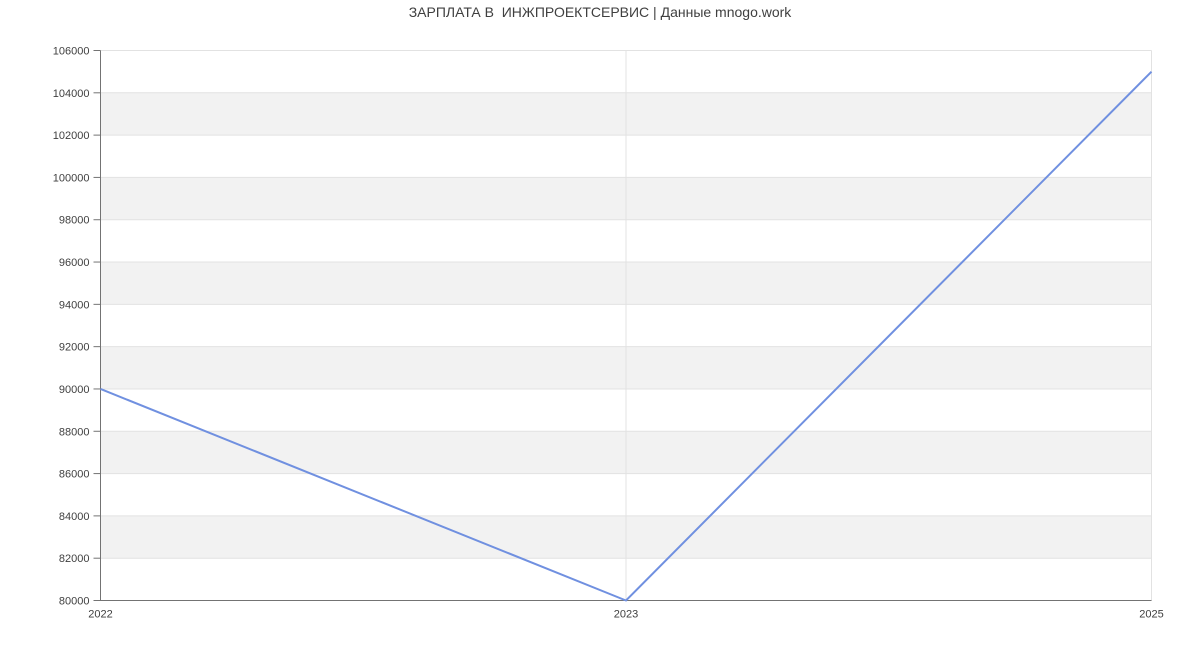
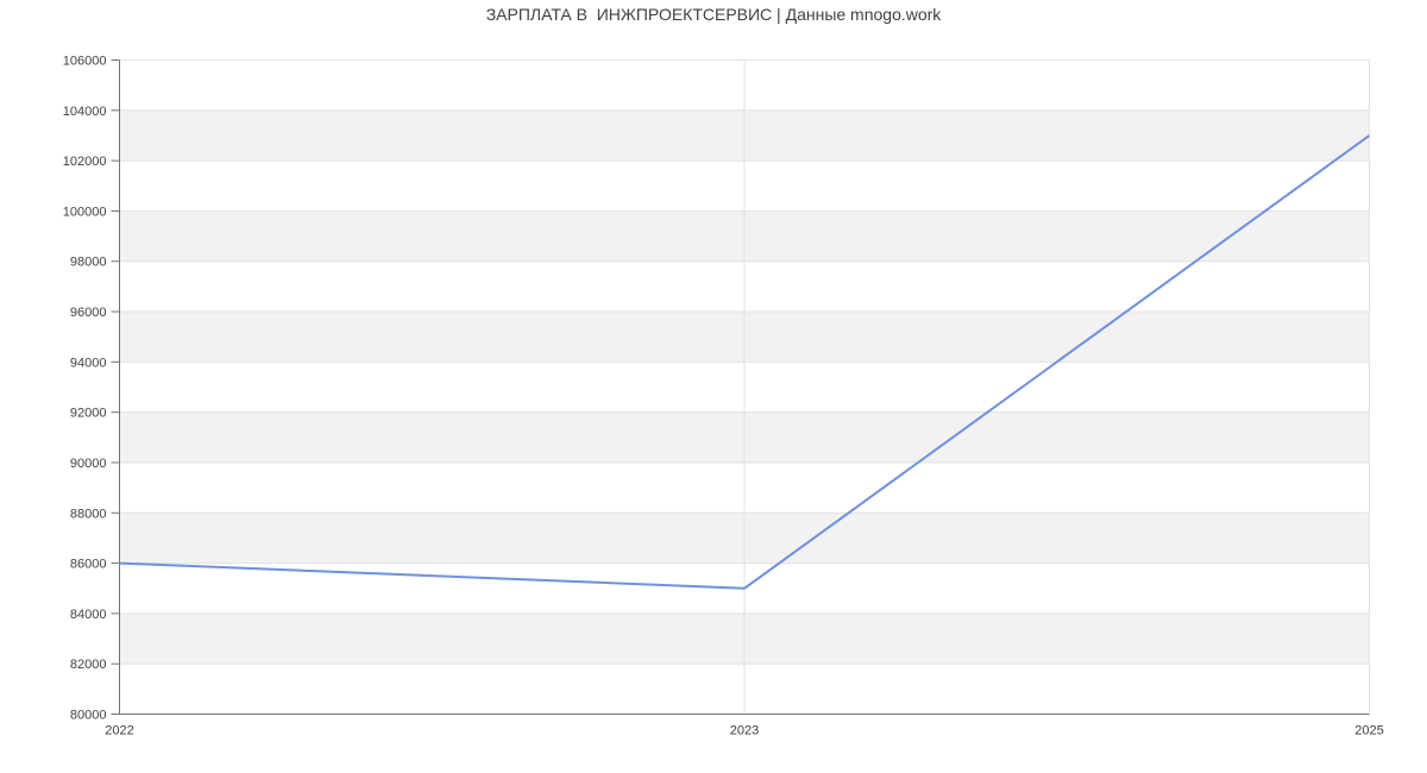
2022: 90000 -> 86000
2023: 80000 -> 85000
2025: 105000 -> 103000
